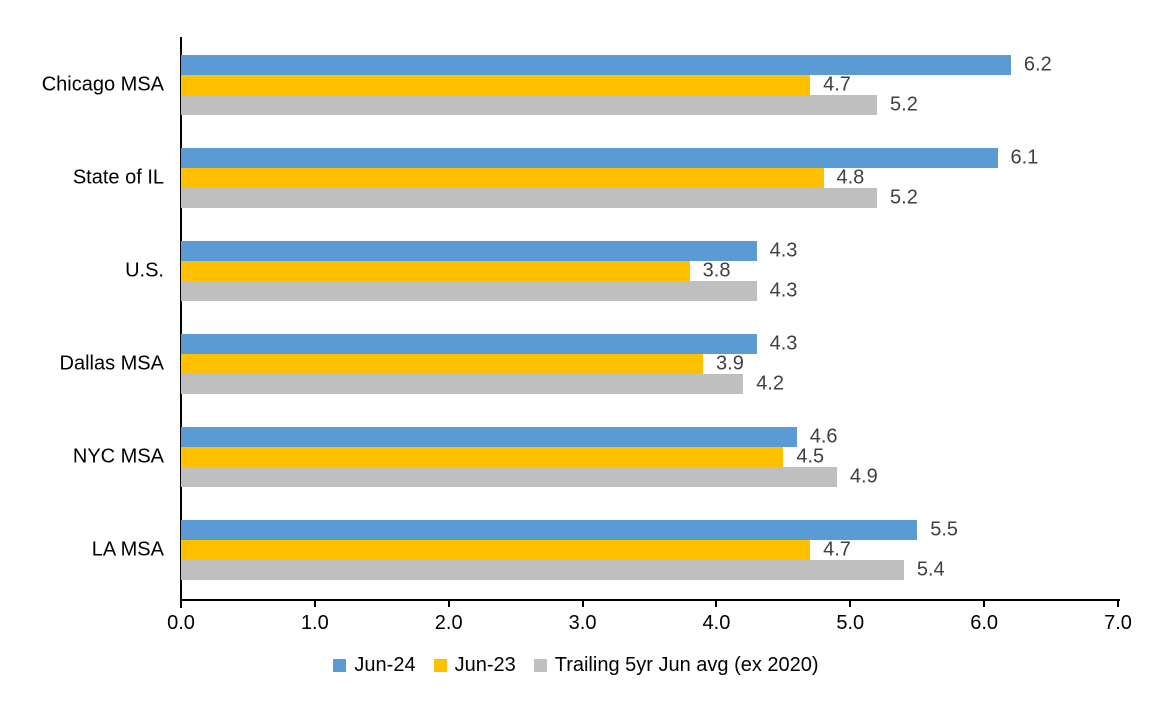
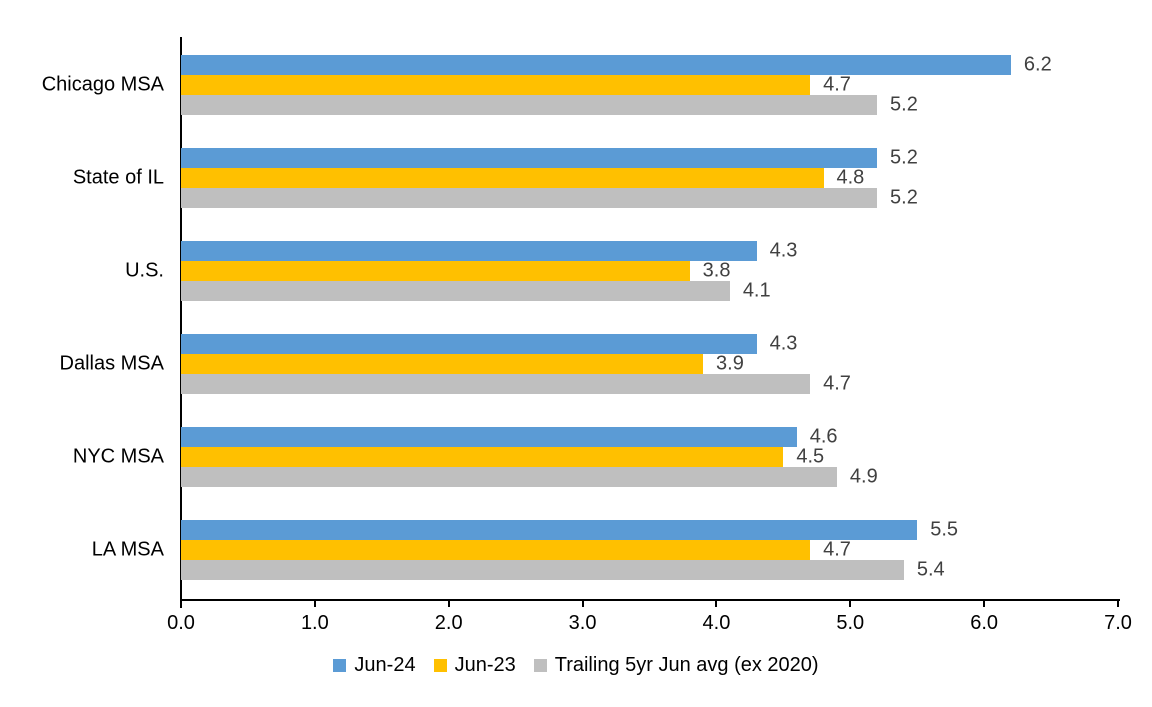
Jun-24/State of IL: 6.1 -> 5.2
Trailing 5yr Jun avg (ex 2020)/U.S.: 4.3 -> 4.1
Trailing 5yr Jun avg (ex 2020)/Dallas MSA: 4.2 -> 4.7
